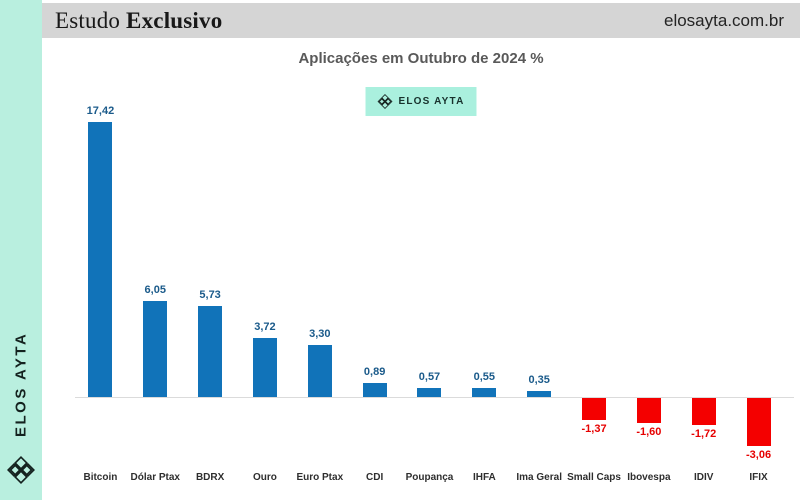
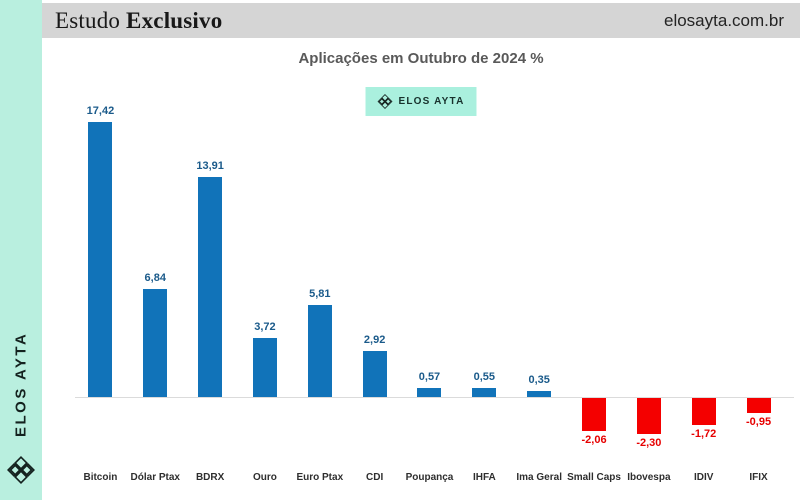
Dólar Ptax: 6,05 -> 6,84
BDRX: 5,73 -> 13,91
Euro Ptax: 3,30 -> 5,81
CDI: 0,89 -> 2,92
Small Caps: -1,37 -> -2,06
Ibovespa: -1,60 -> -2,30
IFIX: -3,06 -> -0,95
